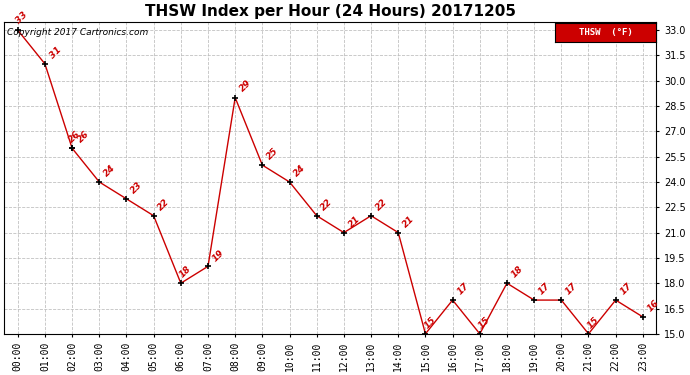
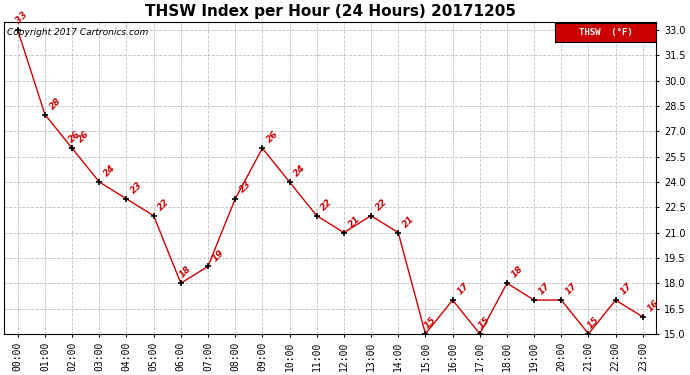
01:00: 31 -> 28
08:00: 29 -> 23
09:00: 25 -> 26
